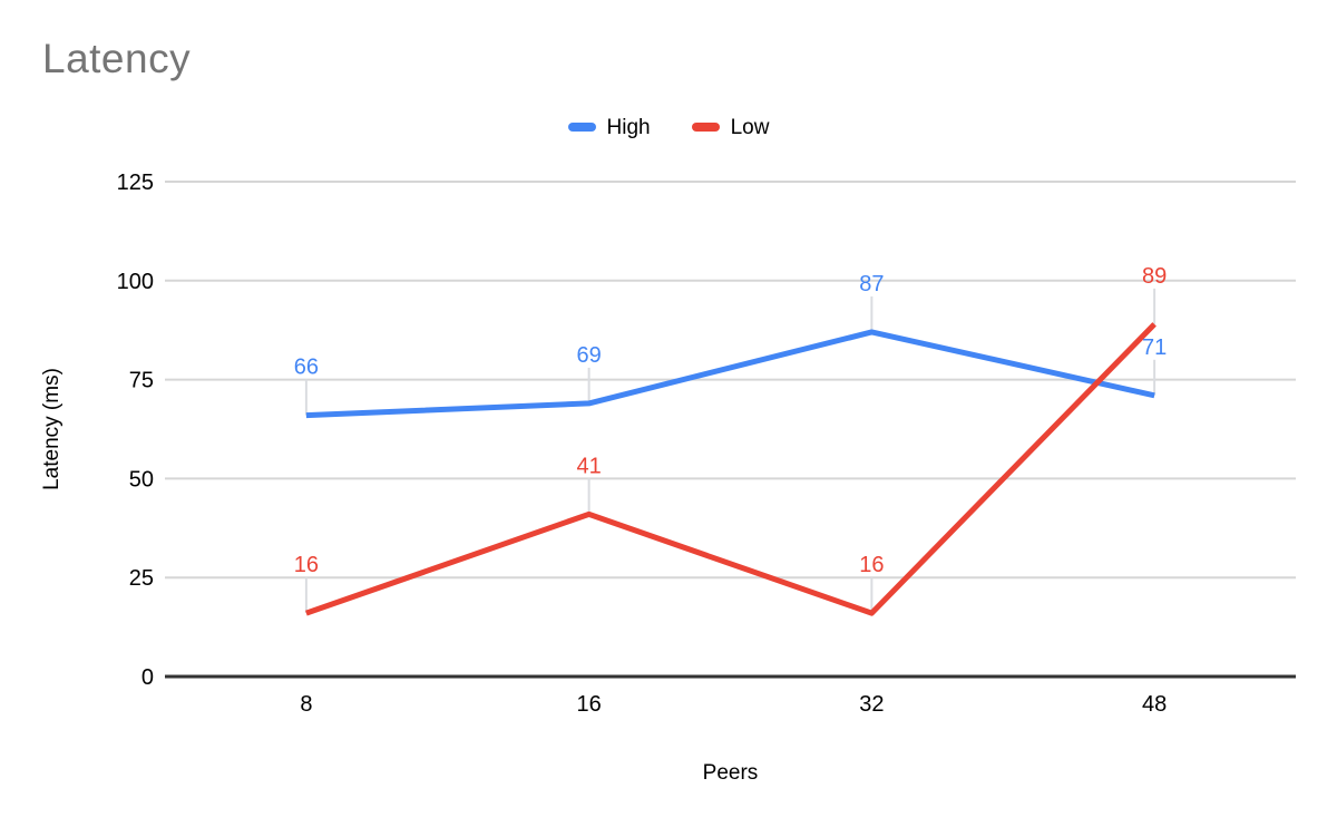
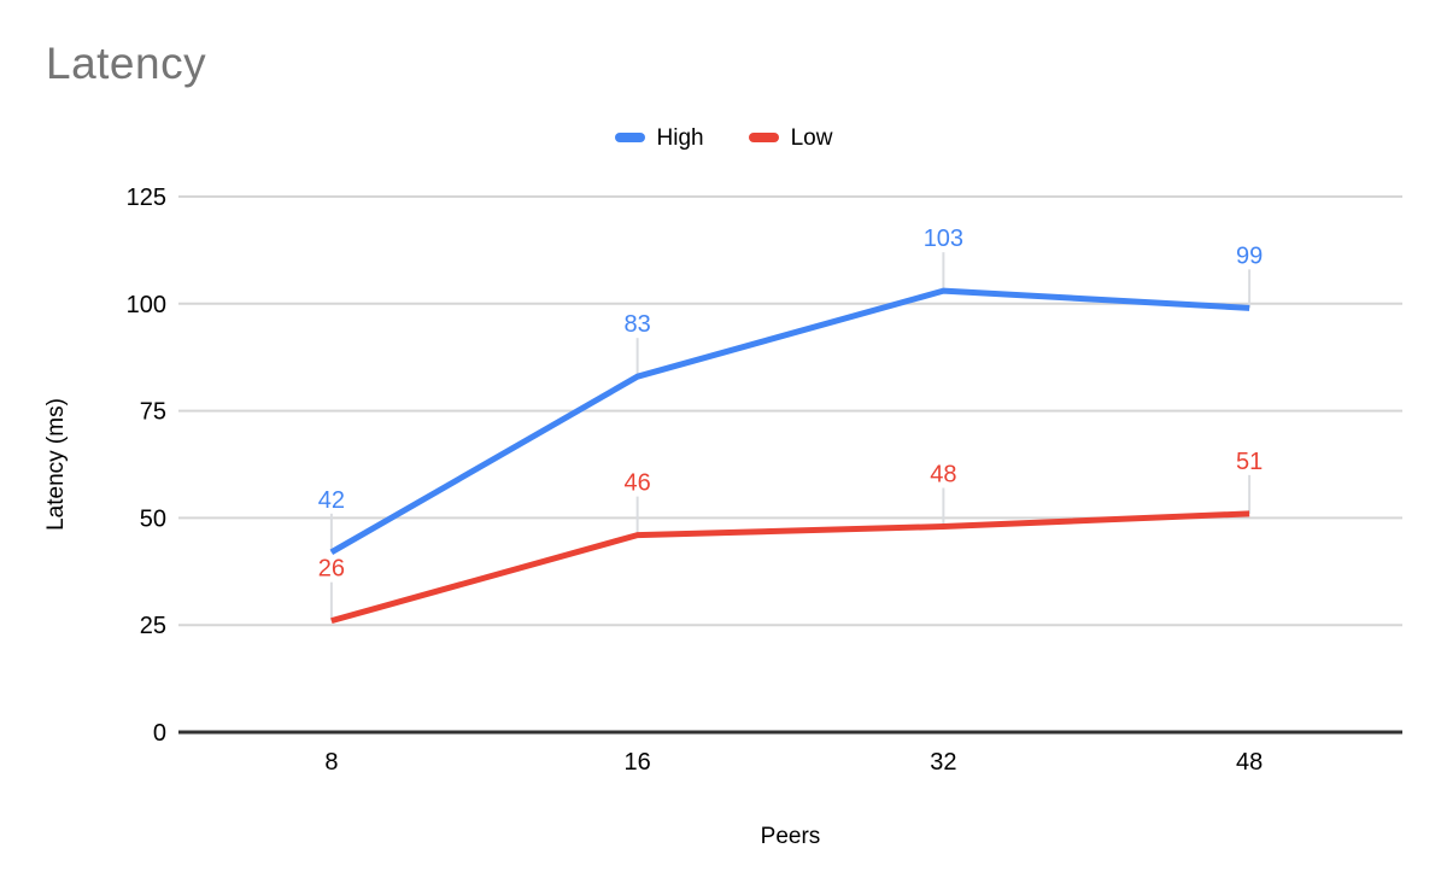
High/8: 66 -> 42
Low/8: 16 -> 26
High/16: 69 -> 83
Low/16: 41 -> 46
High/32: 87 -> 103
Low/32: 16 -> 48
High/48: 71 -> 99
Low/48: 89 -> 51
